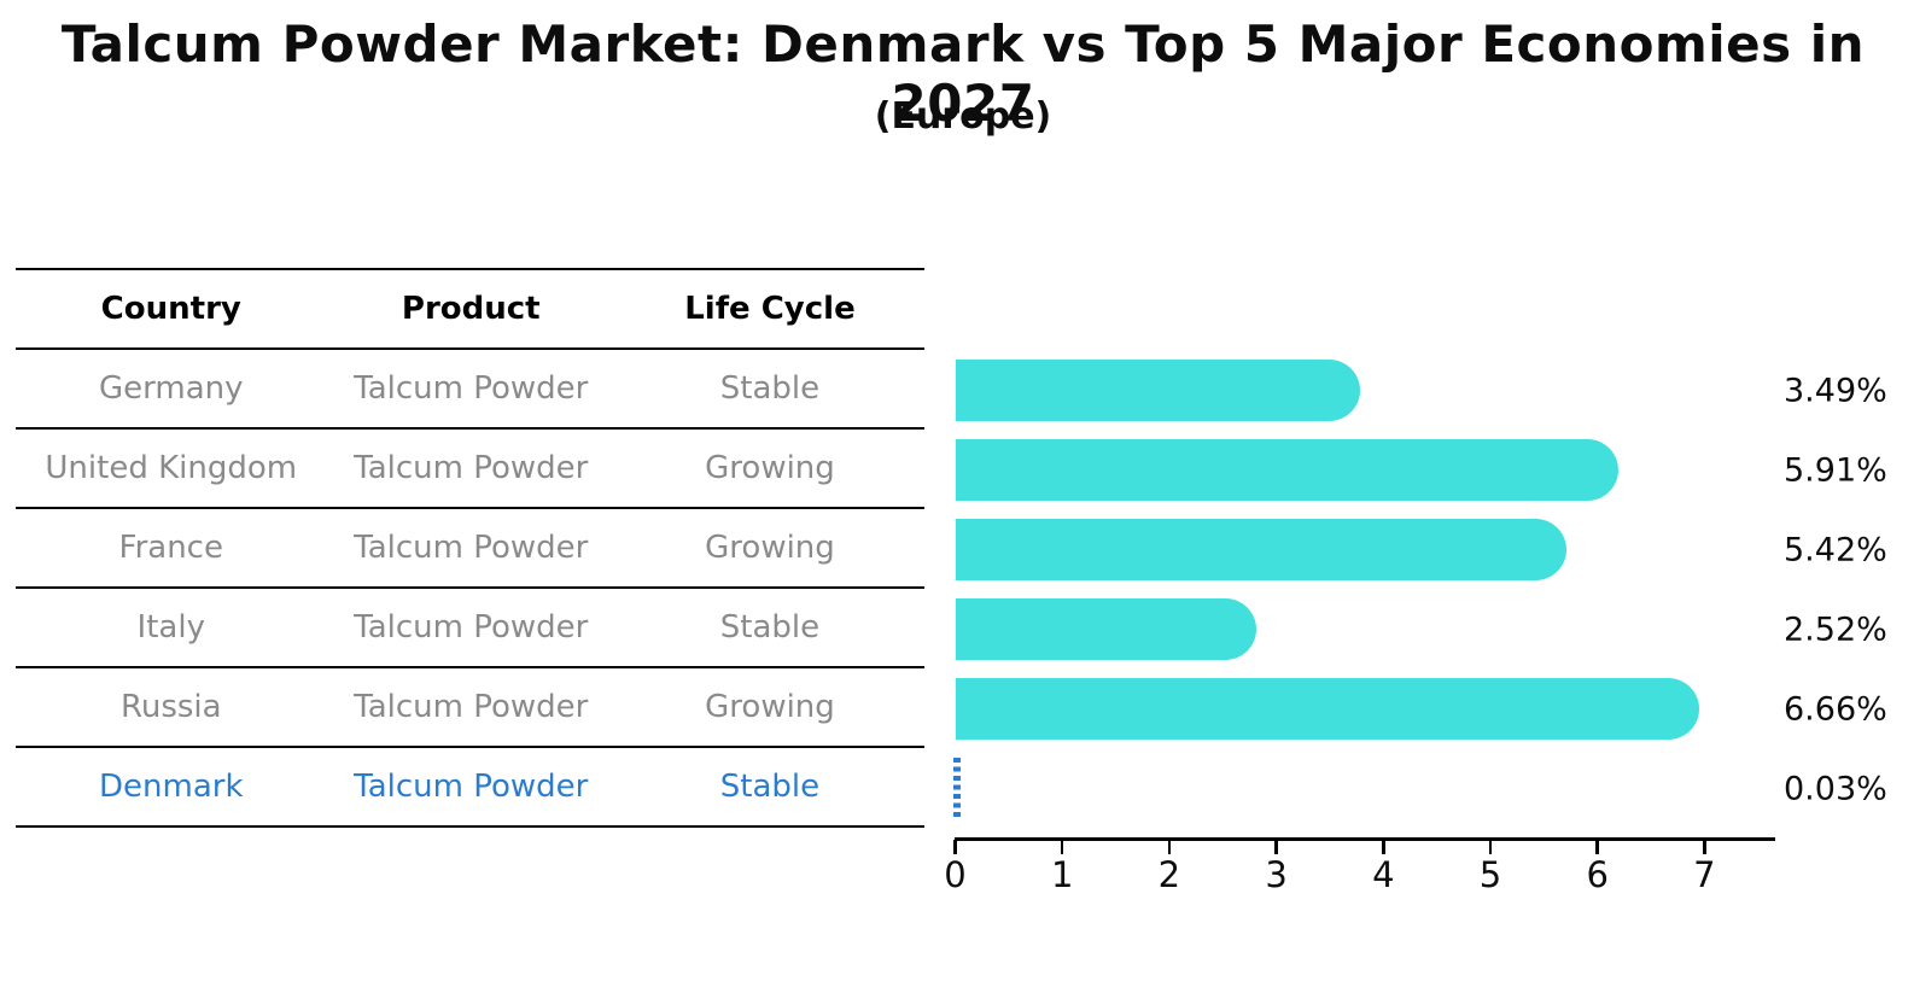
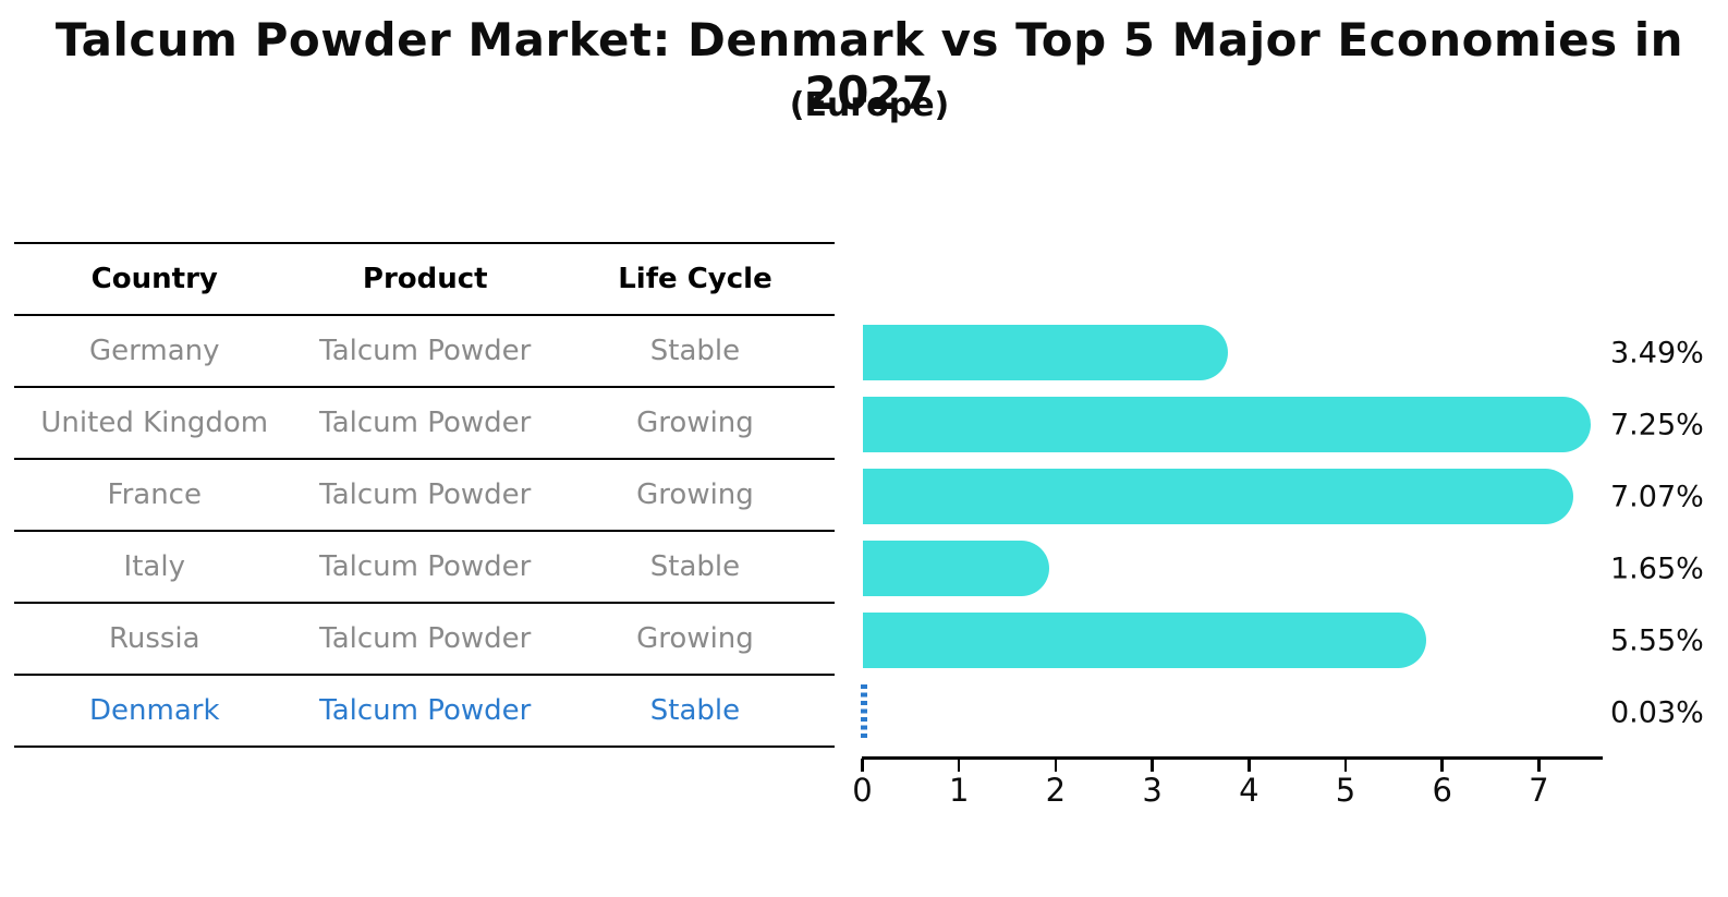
United Kingdom: 5.91% -> 7.25%
France: 5.42% -> 7.07%
Italy: 2.52% -> 1.65%
Russia: 6.66% -> 5.55%
